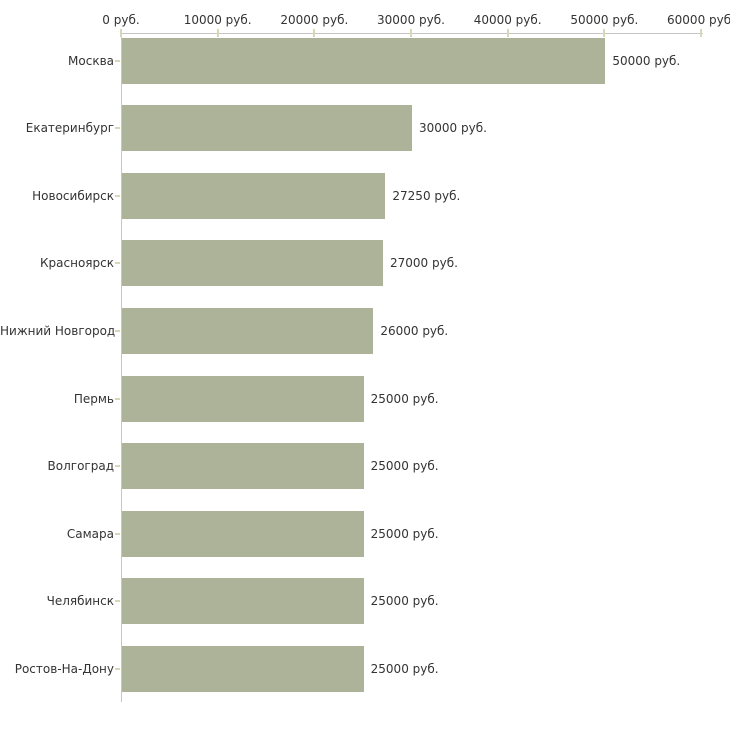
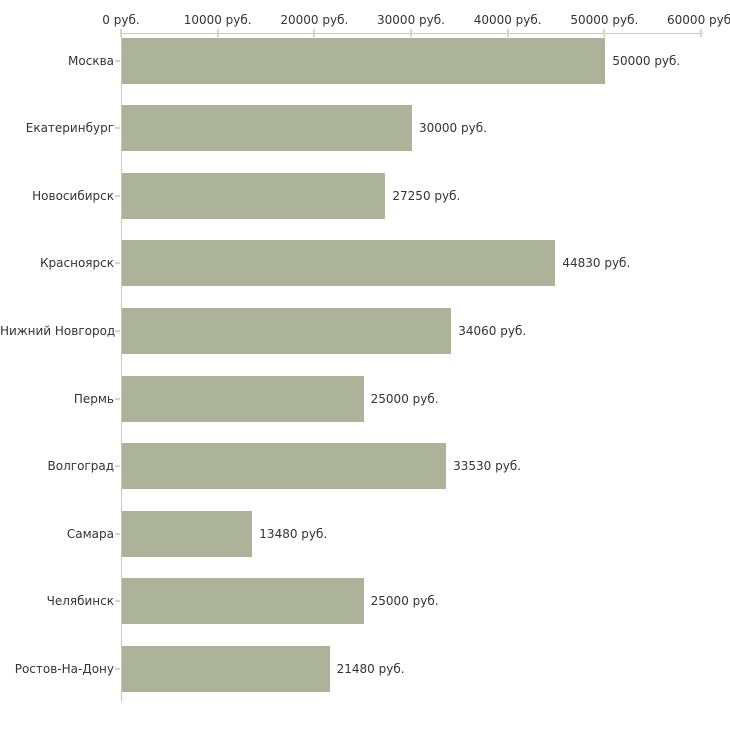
Красноярск: 27000 -> 44830
Нижний Новгород: 26000 -> 34060
Волгоград: 25000 -> 33530
Самара: 25000 -> 13480
Ростов-На-Дону: 25000 -> 21480
